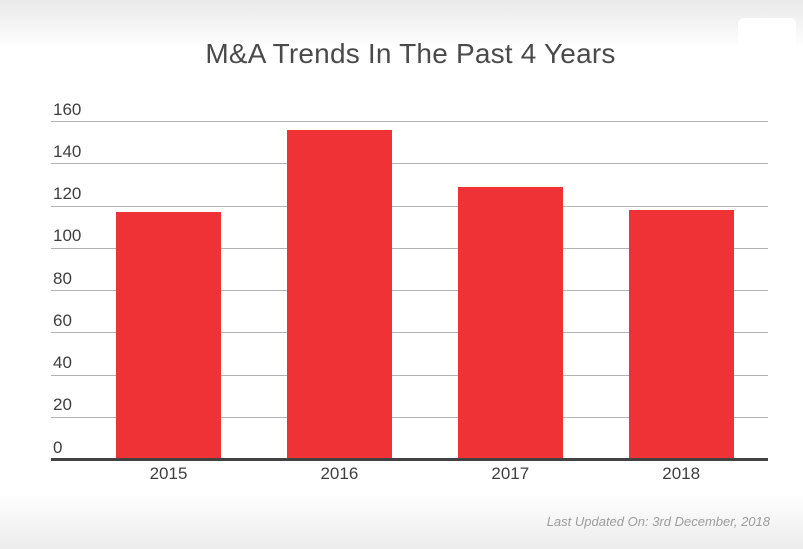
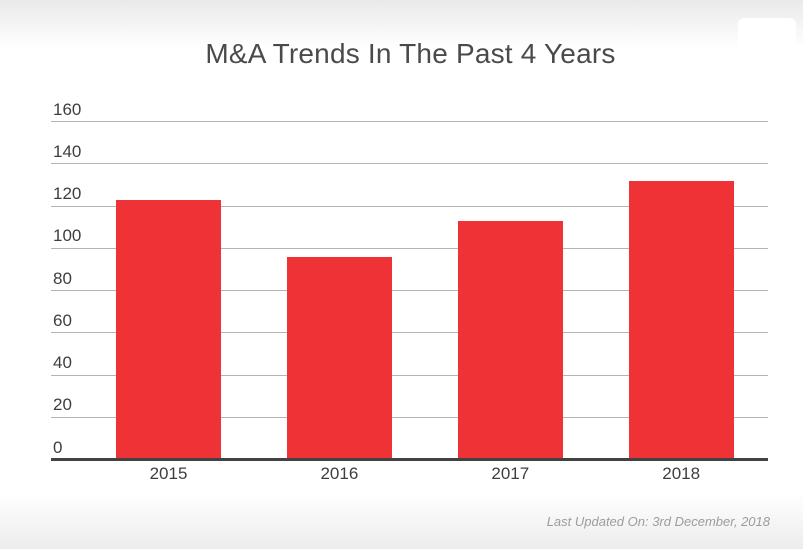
2015: 117 -> 123
2016: 156 -> 96
2017: 129 -> 113
2018: 118 -> 132
